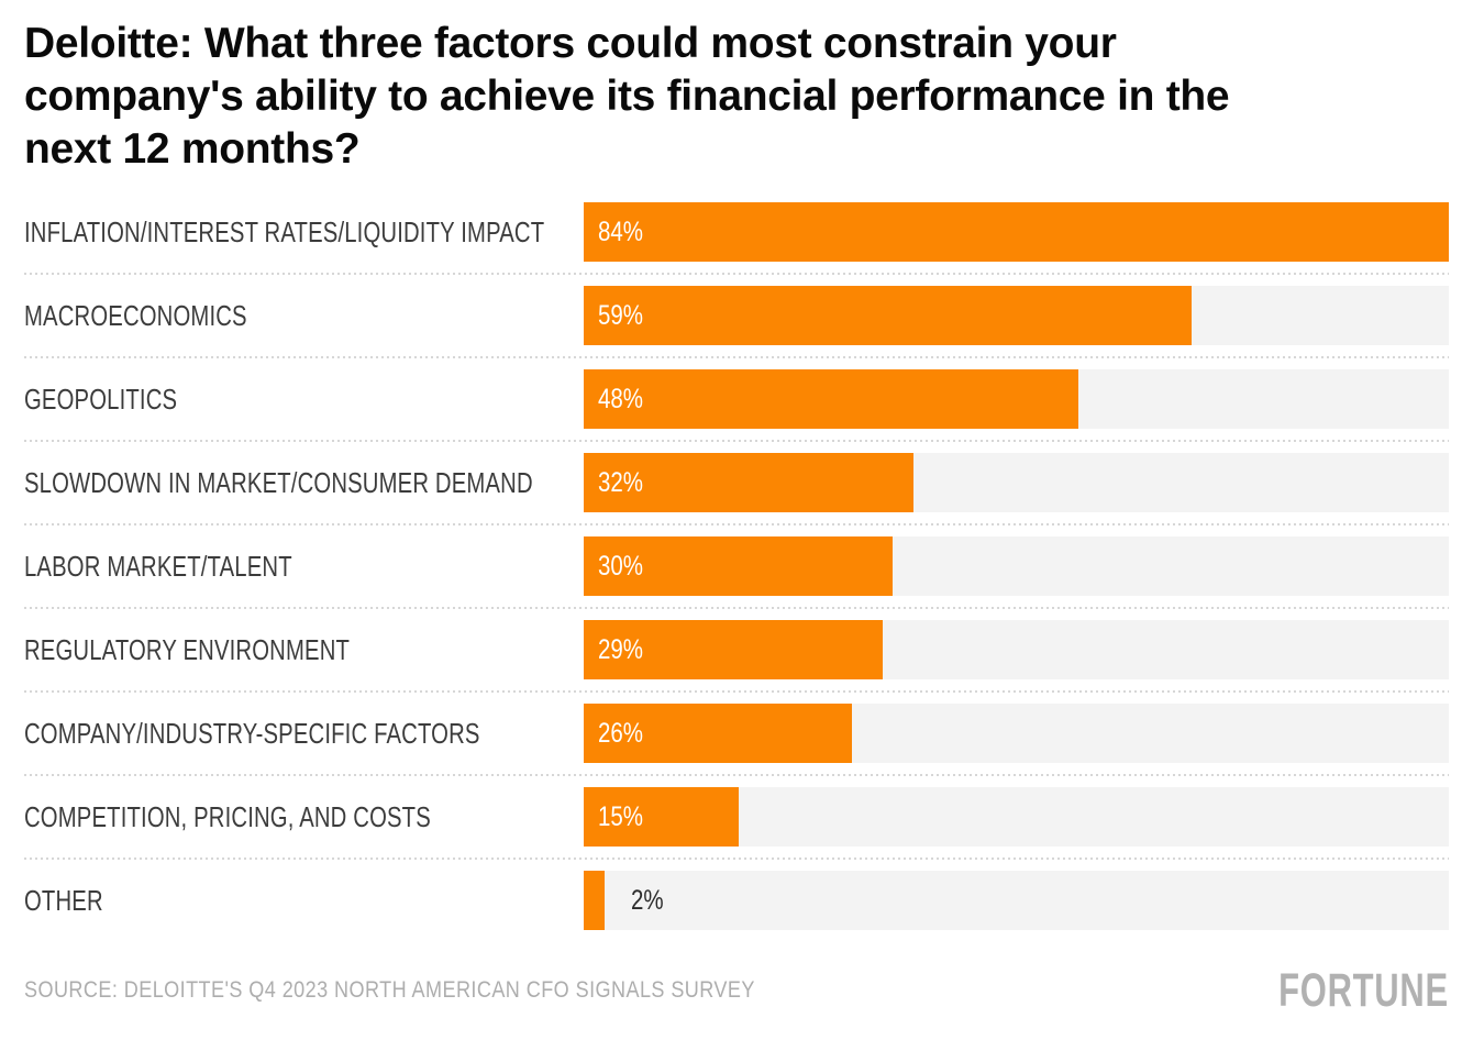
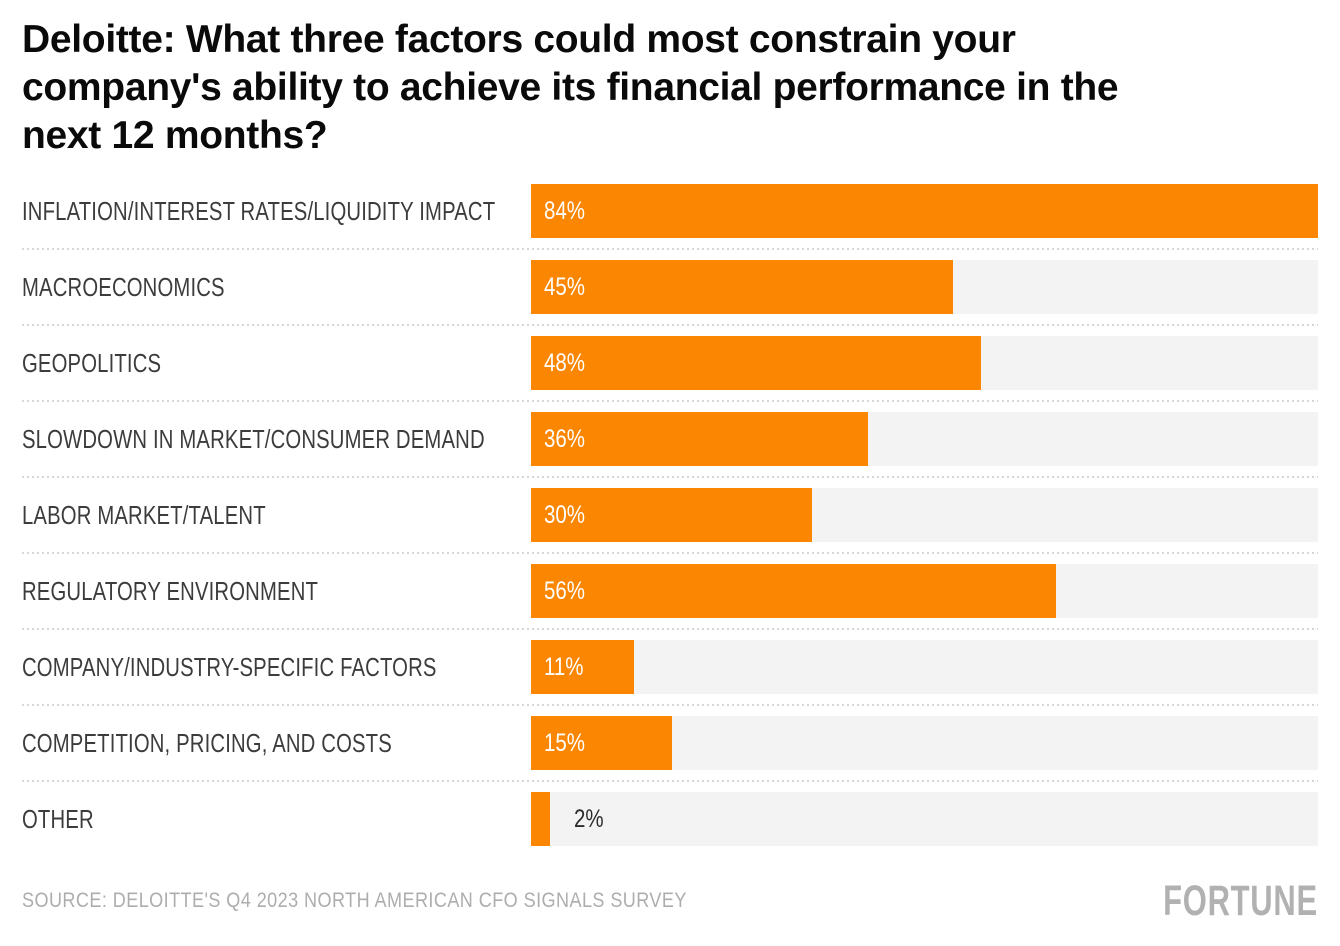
MACROECONOMICS: 59% -> 45%
SLOWDOWN IN MARKET/CONSUMER DEMAND: 32% -> 36%
REGULATORY ENVIRONMENT: 29% -> 56%
COMPANY/INDUSTRY-SPECIFIC FACTORS: 26% -> 11%
